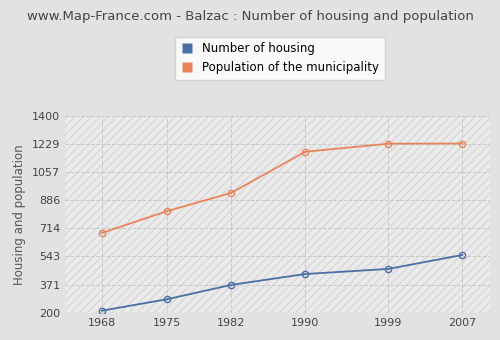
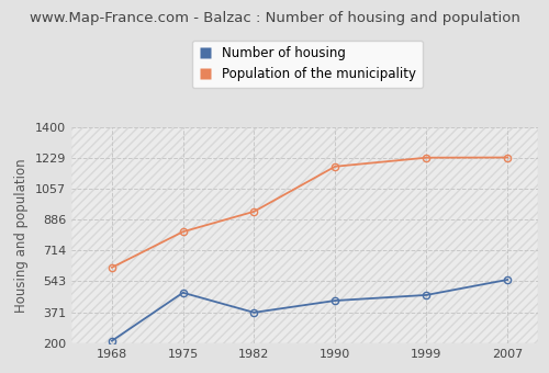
Population of the municipality/1968: 690 -> 620
Number of housing/1975: 280 -> 480
